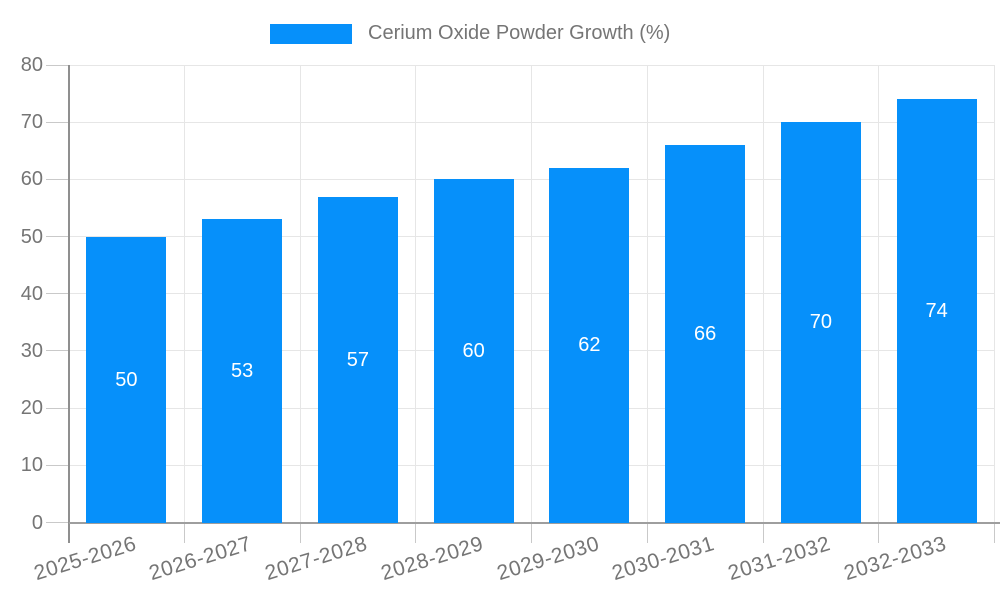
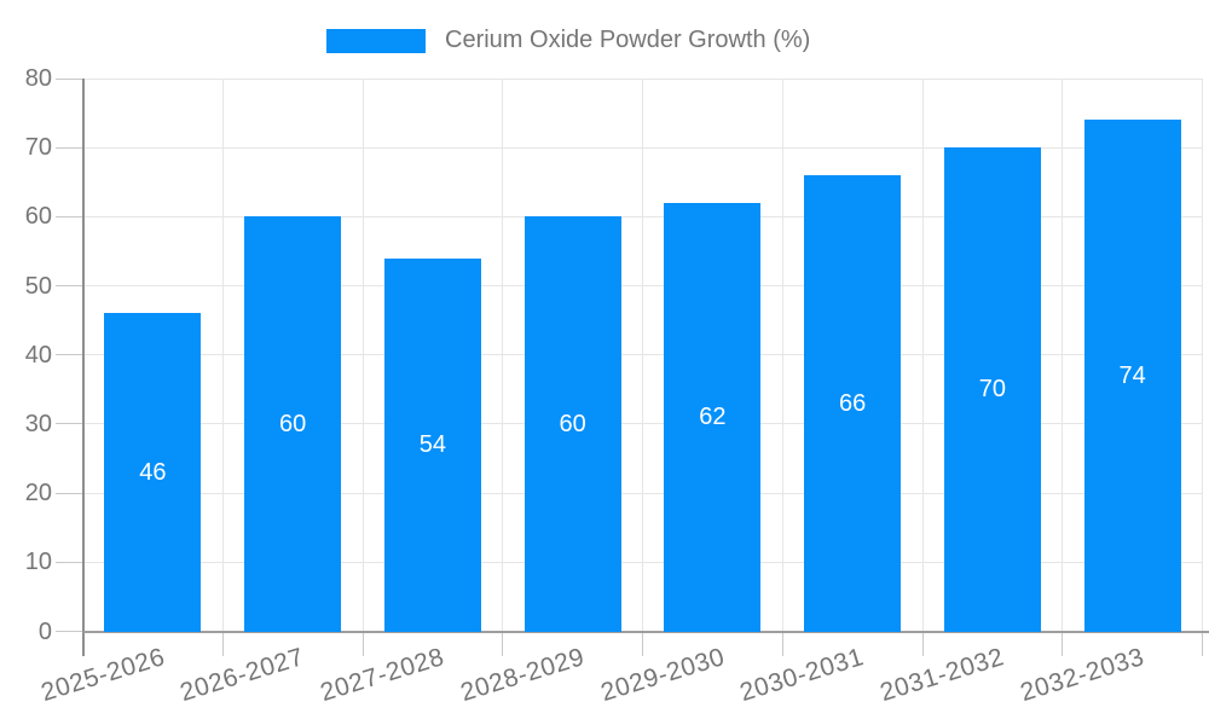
2025-2026: 50 -> 46
2026-2027: 53 -> 60
2027-2028: 57 -> 54
